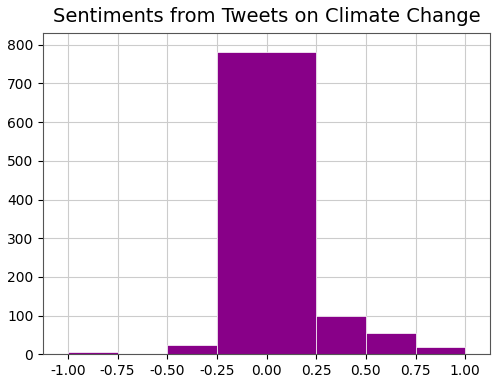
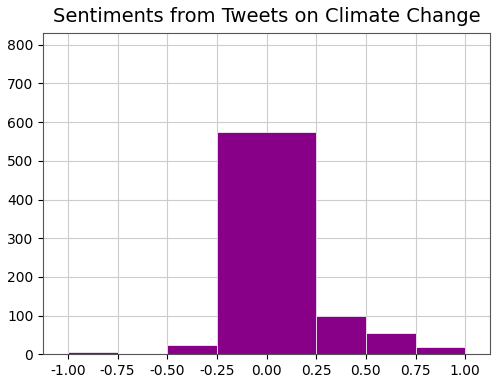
0.00: 780 -> 575
